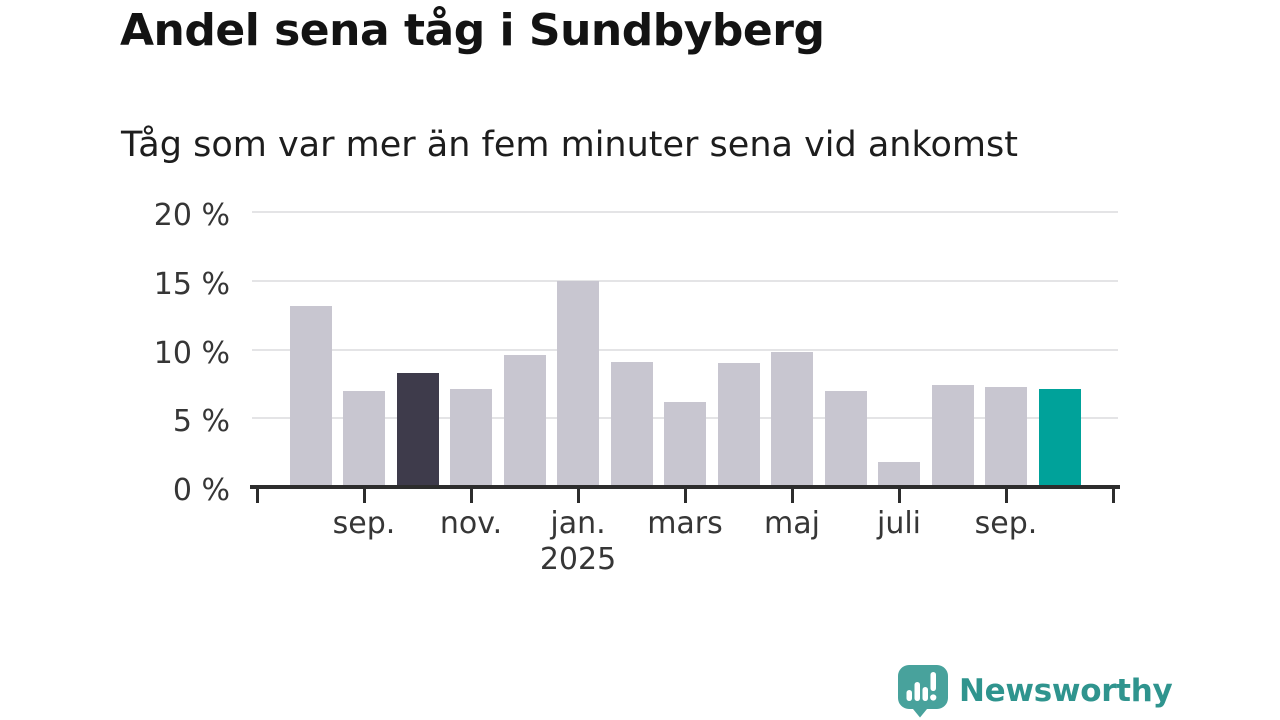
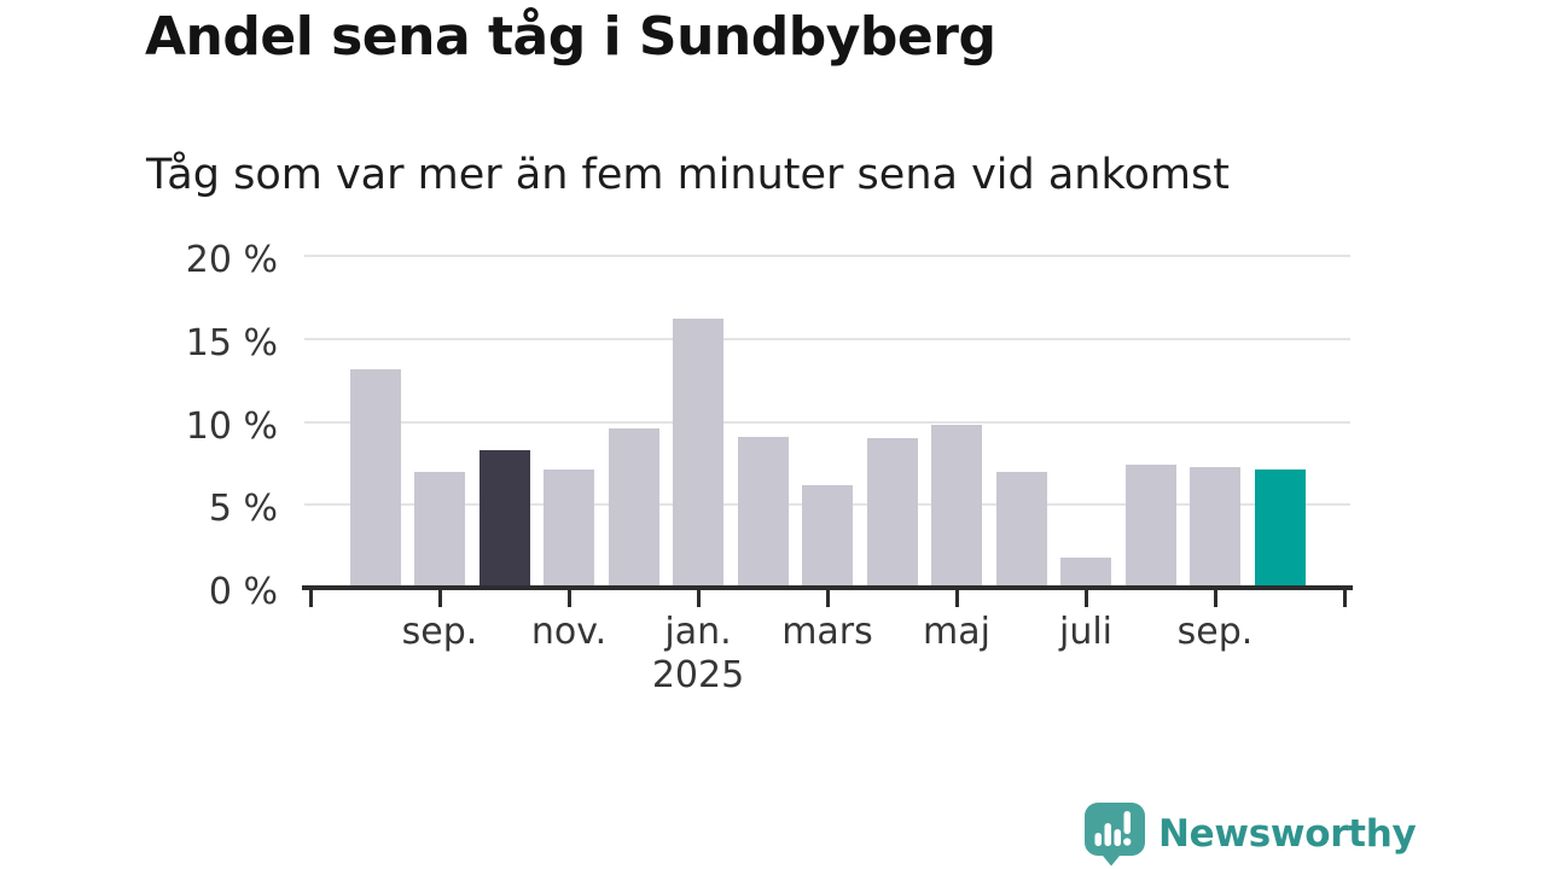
jan. 2025: 15.0% -> 16.2%
